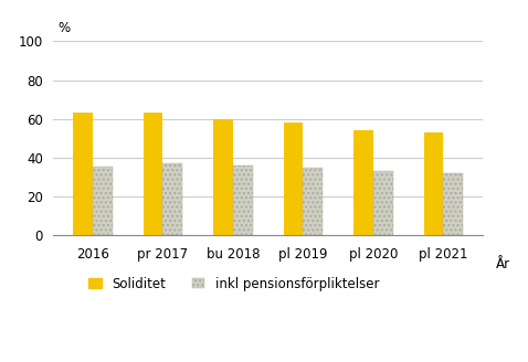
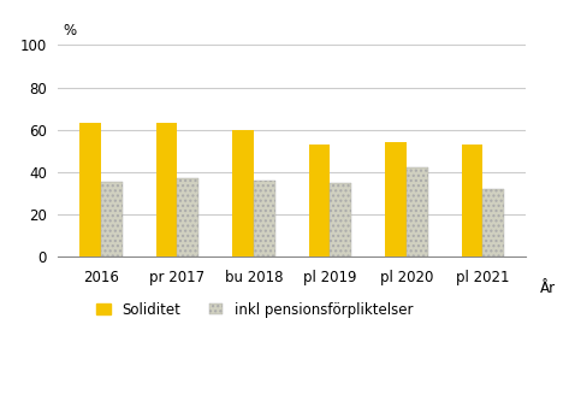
Soliditet/pl 2019: 58 -> 53
inkl pensionsförpliktelser/pl 2020: 33 -> 42
